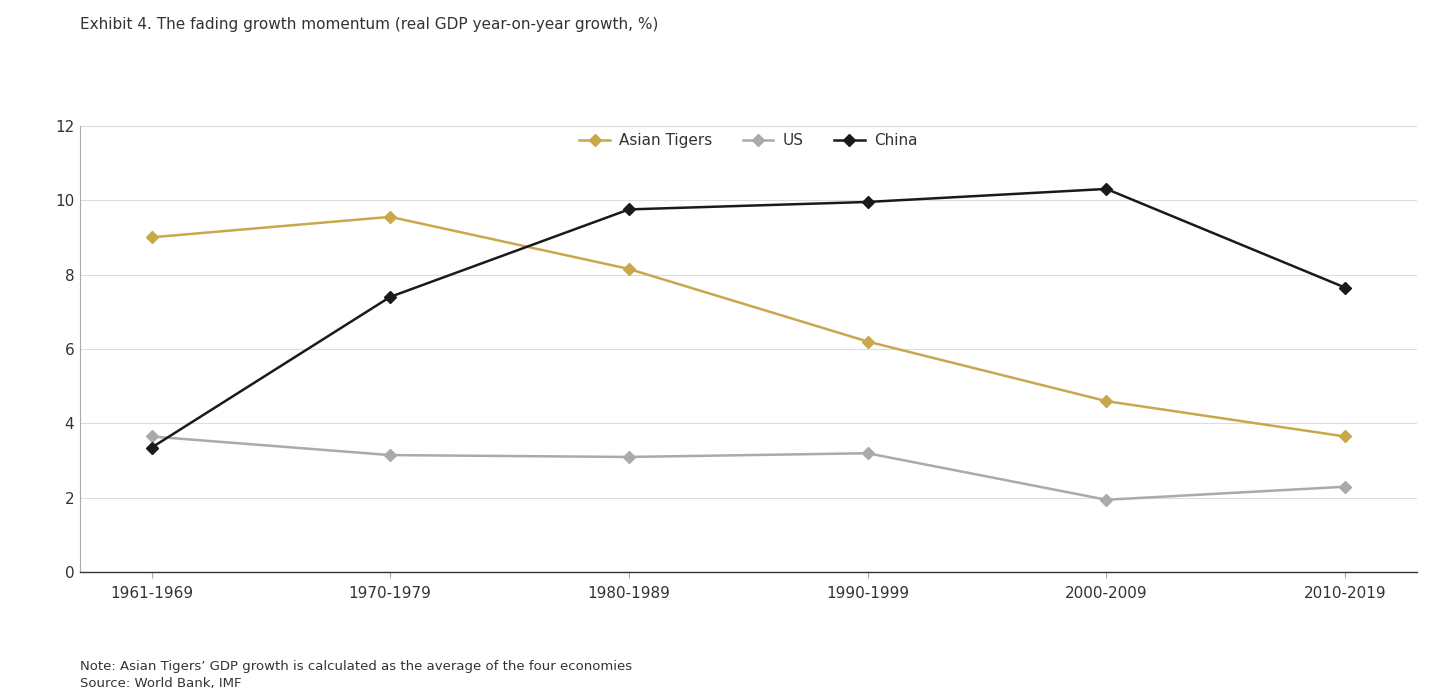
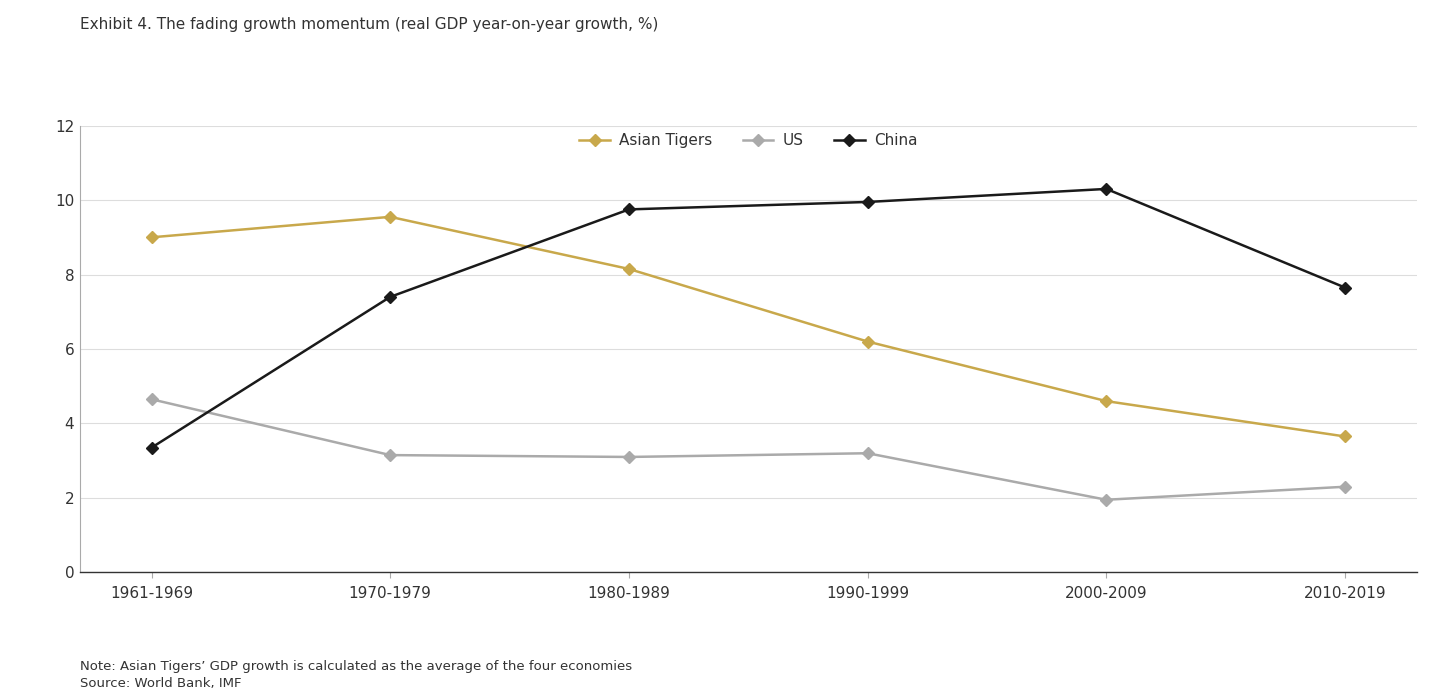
US/1961-1969: 3.65 -> 4.65
